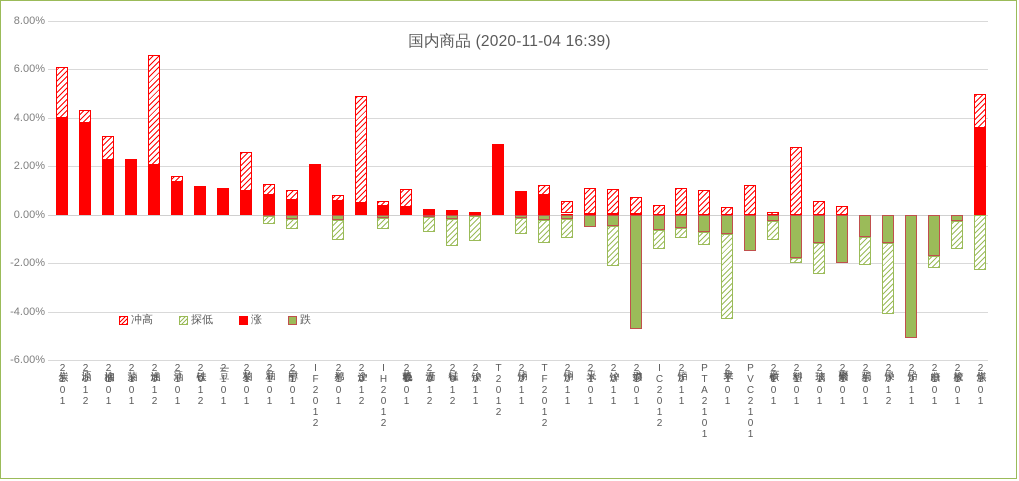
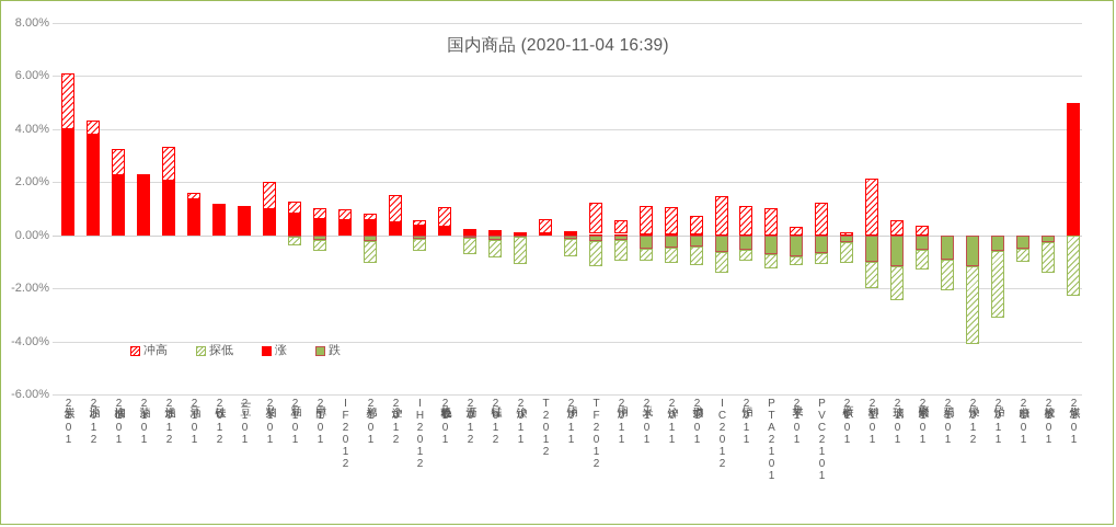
冲高/燃油2012: 6.6% -> 3.3%
冲高/菜粕2101: 2.6% -> 2.0%
涨/IF2012: 2.1% -> 0.6%
冲高/沪金2012: 4.9% -> 1.5%
探低/锰硅2012: -1.3% -> -0.8%
涨/T2012: 2.9% -> 0.1%
涨/沪锡2011: 1.0% -> 0.1%
涨/TF2012: 0.8% -> 0.1%
探低/玉米2101: -0.5% -> -1.0%
探低/沪锌2011: -2.1% -> -1.1%
跌/动力煤2101: -4.7% -> -0.4%
冲高/IC2012: 0.4% -> 1.5%
探低/苹果2101: -4.3% -> -1.1%
跌/PVC2101: -1.5% -> -0.7%
冲高/塑料2101: 2.8% -> 2.1%
跌/塑料2101: -1.8% -> -1.0%
跌/聚丙烯2101: -2.0% -> -0.6%
跌/沪铅2011: -5.1% -> -0.6%
跌/白糖2101: -1.7% -> -0.5%
探低/白糖2101: -2.2% -> -1.0%
涨/焦煤2101: 3.6% -> 5.0%
